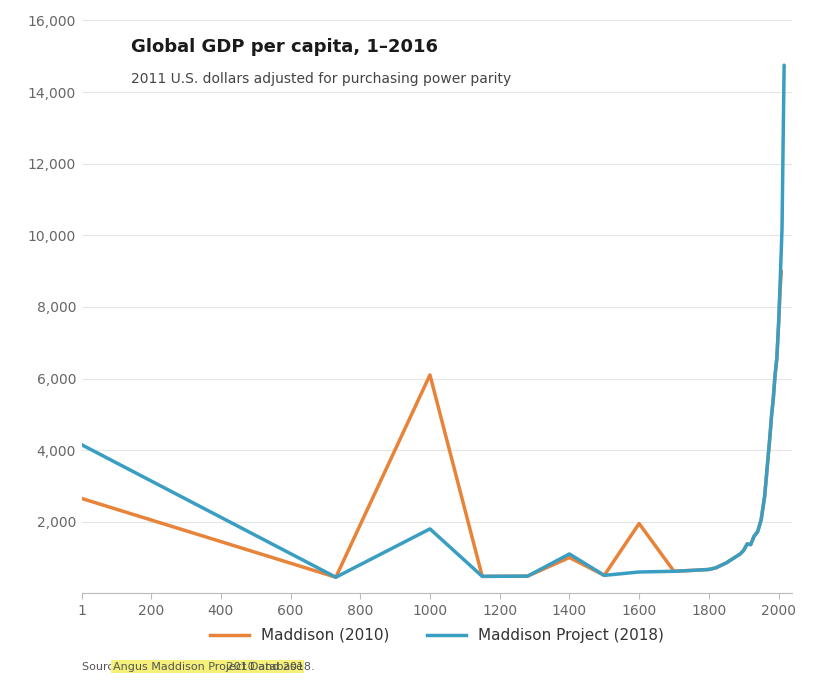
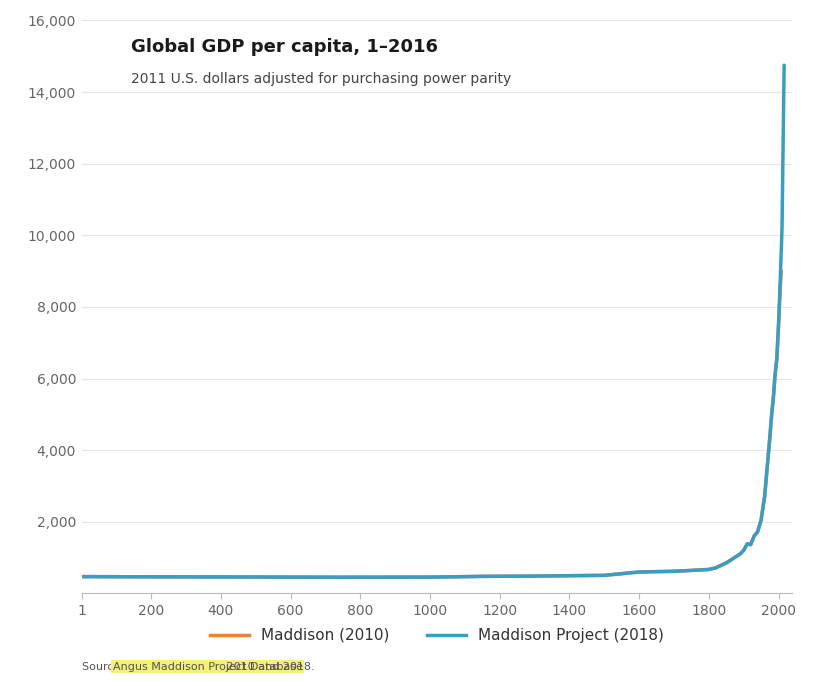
Maddison (2010)/1: 2,650 -> 470
Maddison Project (2018)/1: 4,150 -> 470
Maddison (2010)/1000: 6,100 -> 450
Maddison Project (2018)/1000: 1,800 -> 450
Maddison (2010)/1400: 1,000 -> 490
Maddison Project (2018)/1400: 1,100 -> 490
Maddison (2010)/1600: 1,950 -> 600
